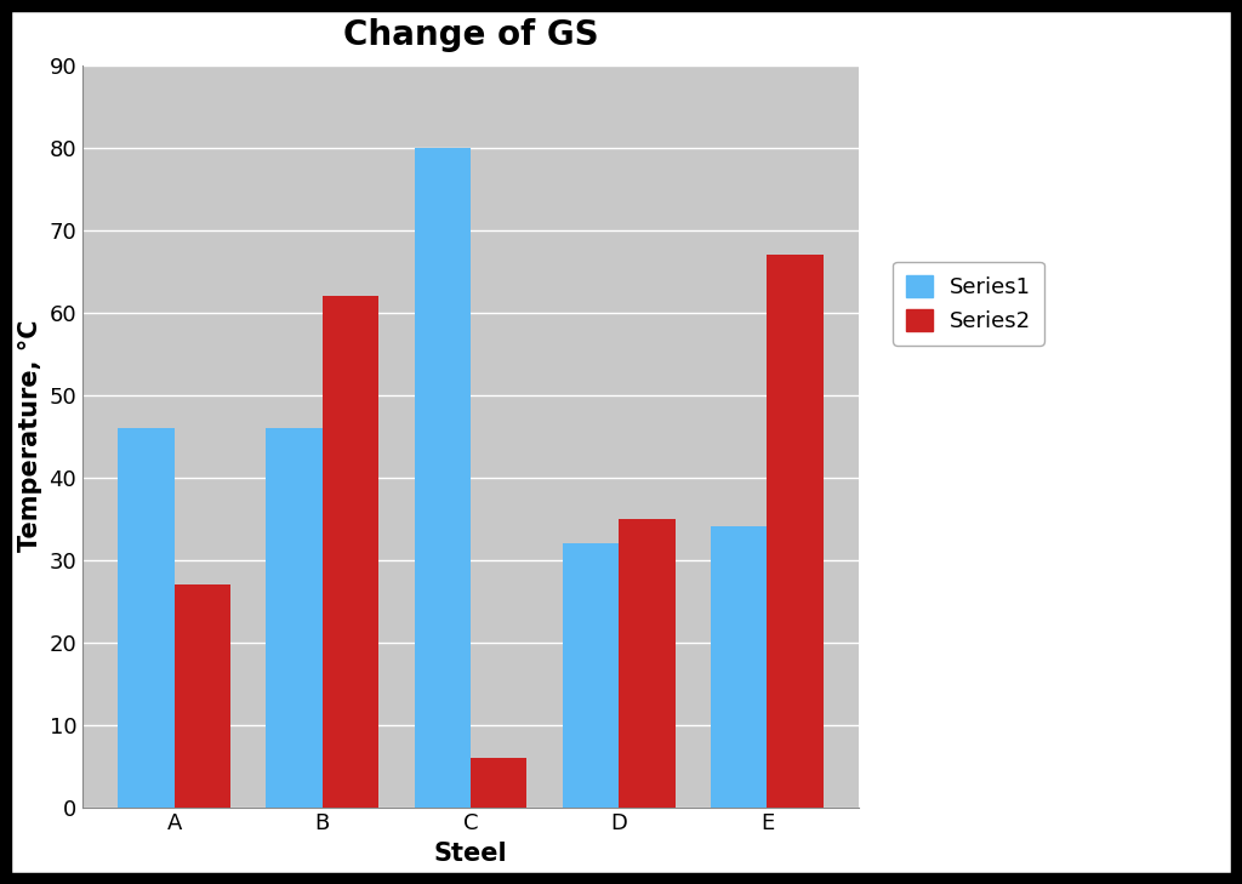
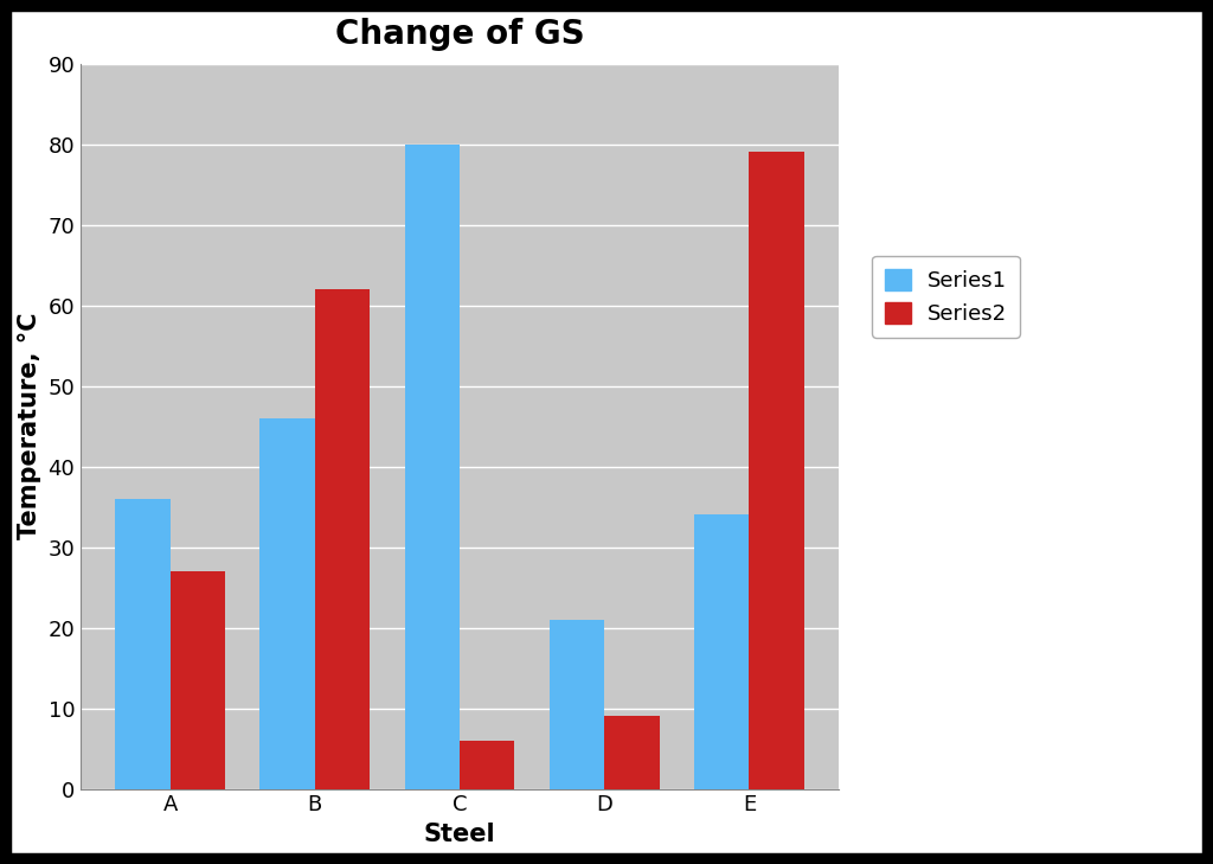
Series1/A: 46 -> 36
Series1/D: 32 -> 21
Series2/D: 35 -> 9
Series2/E: 67 -> 79
